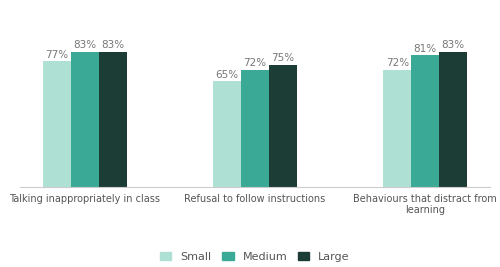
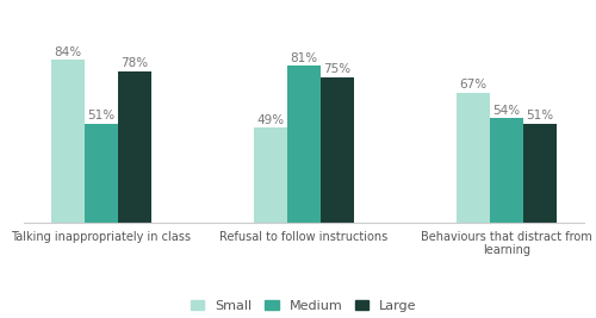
Small/Talking inappropriately in class: 77% -> 84%
Medium/Talking inappropriately in class: 83% -> 51%
Large/Talking inappropriately in class: 83% -> 78%
Small/Refusal to follow instructions: 65% -> 49%
Medium/Refusal to follow instructions: 72% -> 81%
Small/Behaviours that distract from learning: 72% -> 67%
Medium/Behaviours that distract from learning: 81% -> 54%
Large/Behaviours that distract from learning: 83% -> 51%
